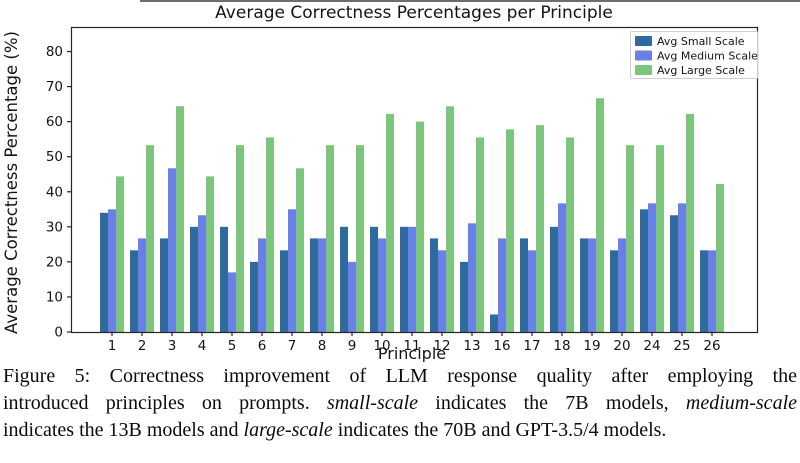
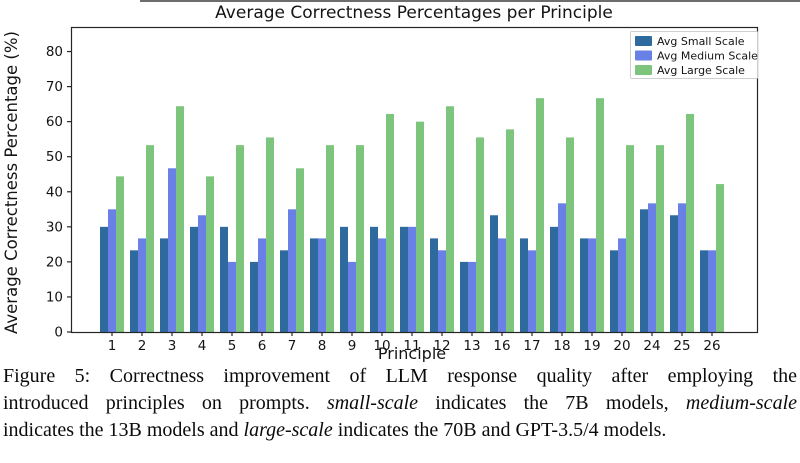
Avg Small Scale/1: 34 -> 30
Avg Medium Scale/5: 17 -> 20
Avg Medium Scale/13: 31 -> 20
Avg Small Scale/16: 5 -> 33
Avg Large Scale/17: 59 -> 67
